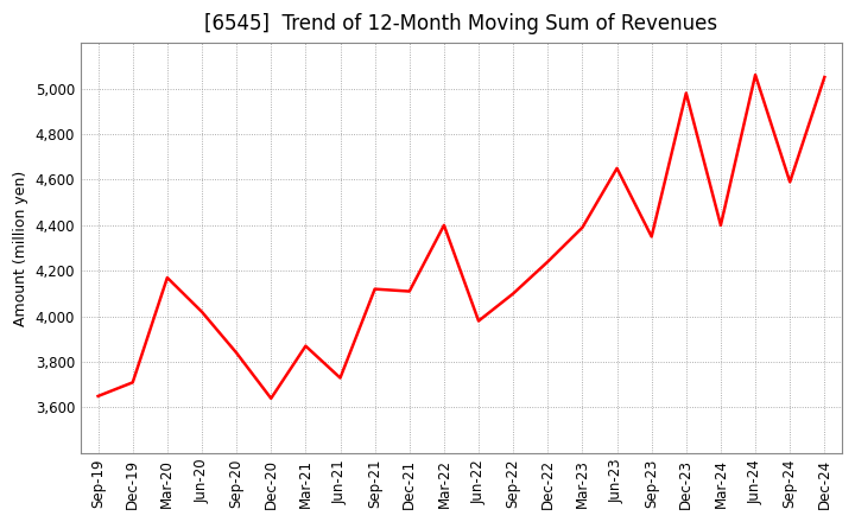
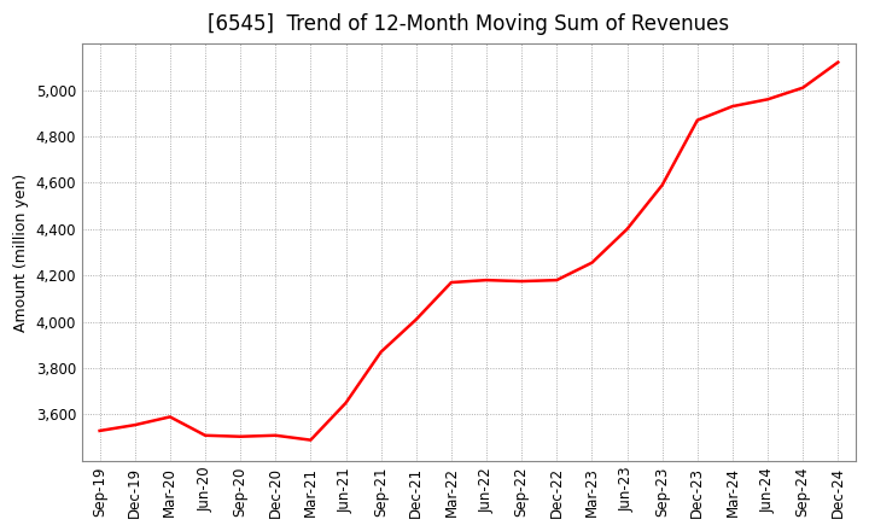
Sep-19: 3,650 -> 3,530
Dec-19: 3,710 -> 3,560
Mar-20: 4,170 -> 3,590
Jun-20: 4,020 -> 3,510
Sep-20: 3,840 -> 3,500
Dec-20: 3,640 -> 3,510
Mar-21: 3,870 -> 3,490
Jun-21: 3,730 -> 3,650
Sep-21: 4,120 -> 3,870
Dec-21: 4,110 -> 4,010
Mar-22: 4,400 -> 4,170
Jun-22: 3,980 -> 4,180
Sep-22: 4,100 -> 4,180
Dec-22: 4,240 -> 4,180
Mar-23: 4,390 -> 4,260
Jun-23: 4,650 -> 4,400
Sep-23: 4,350 -> 4,590
Dec-23: 4,980 -> 4,870
Mar-24: 4,400 -> 4,930
Jun-24: 5,060 -> 4,960
Sep-24: 4,590 -> 5,010
Dec-24: 5,050 -> 5,120
